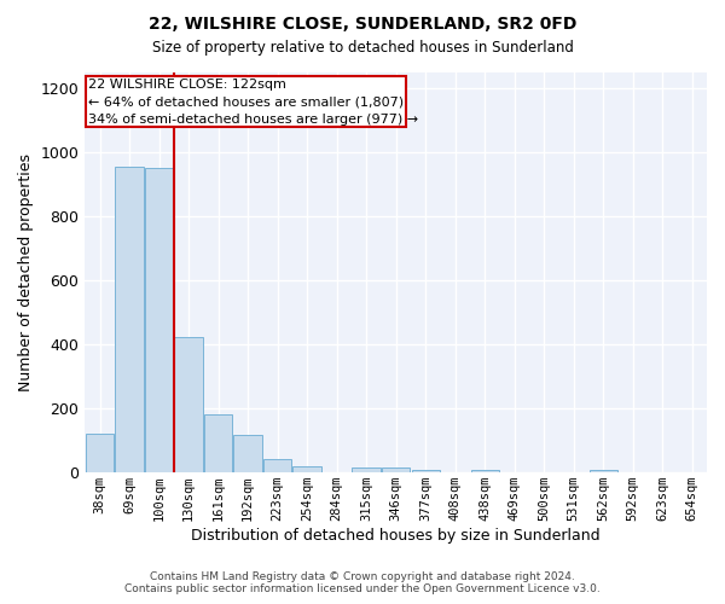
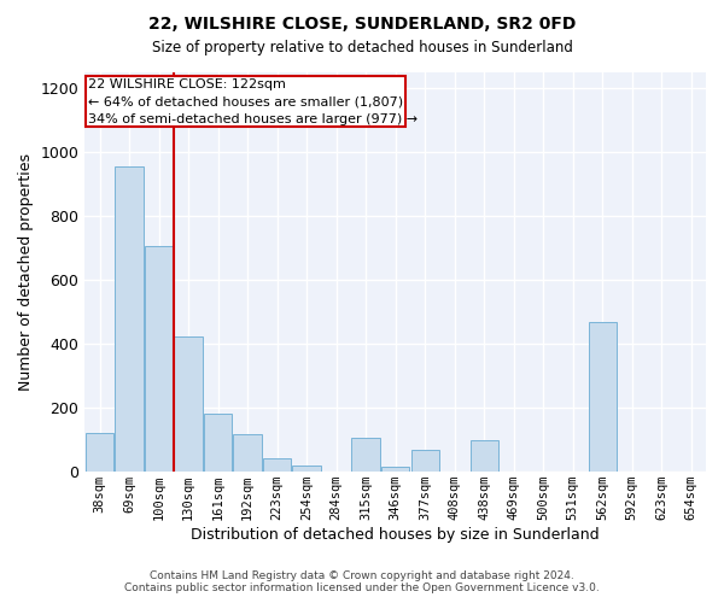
100sqm: 950 -> 705
315sqm: 14 -> 105
377sqm: 8 -> 70
438sqm: 10 -> 100
562sqm: 8 -> 470
